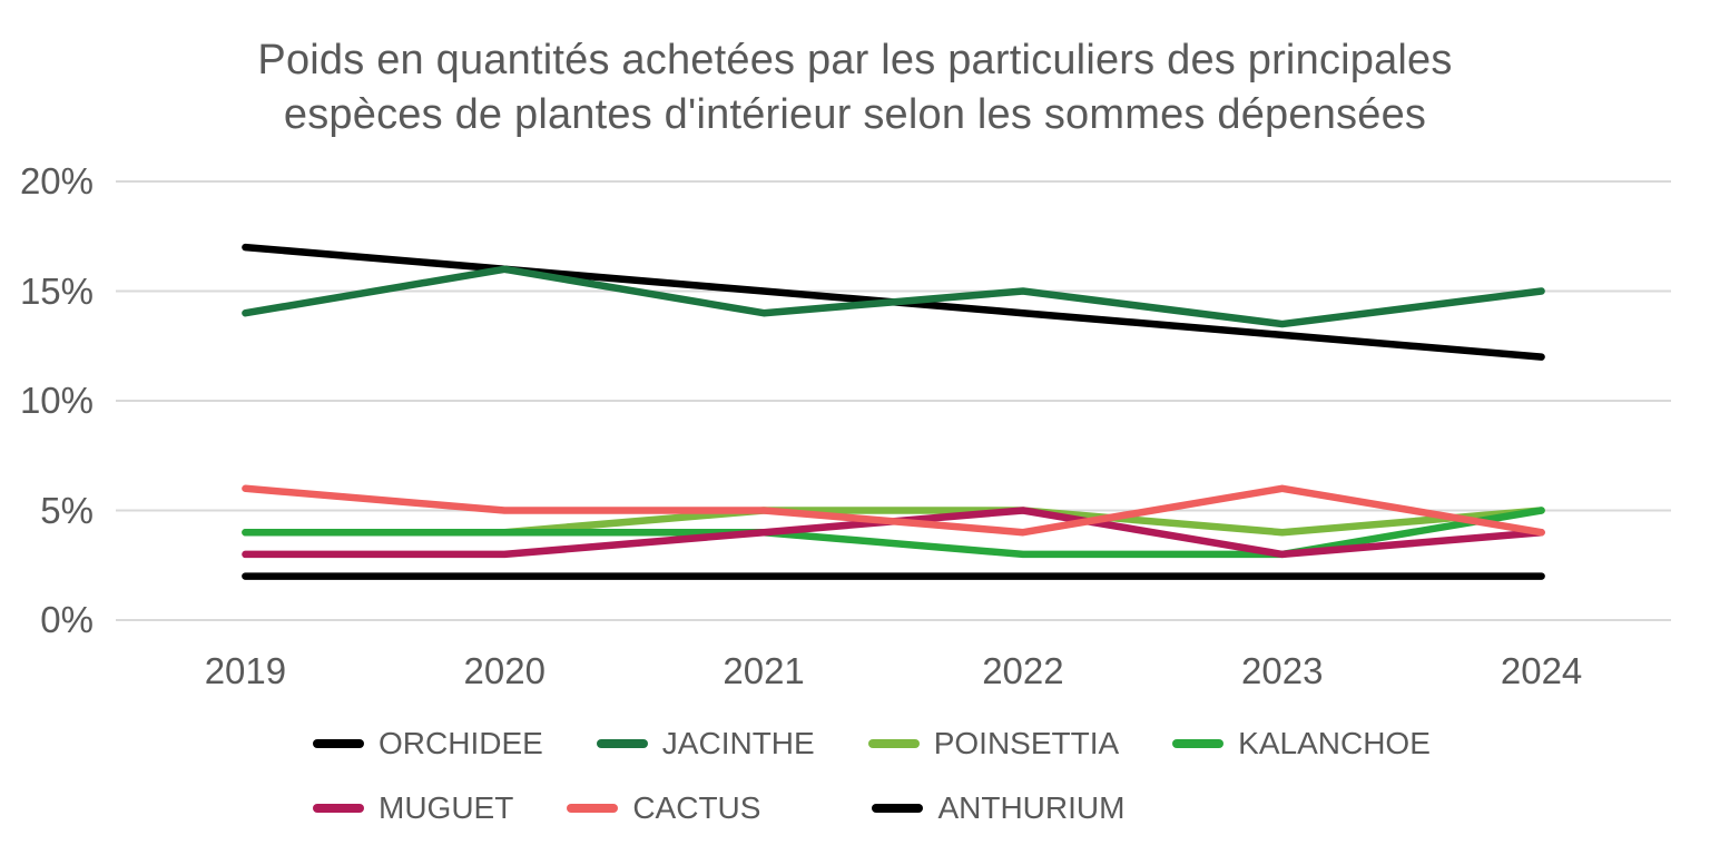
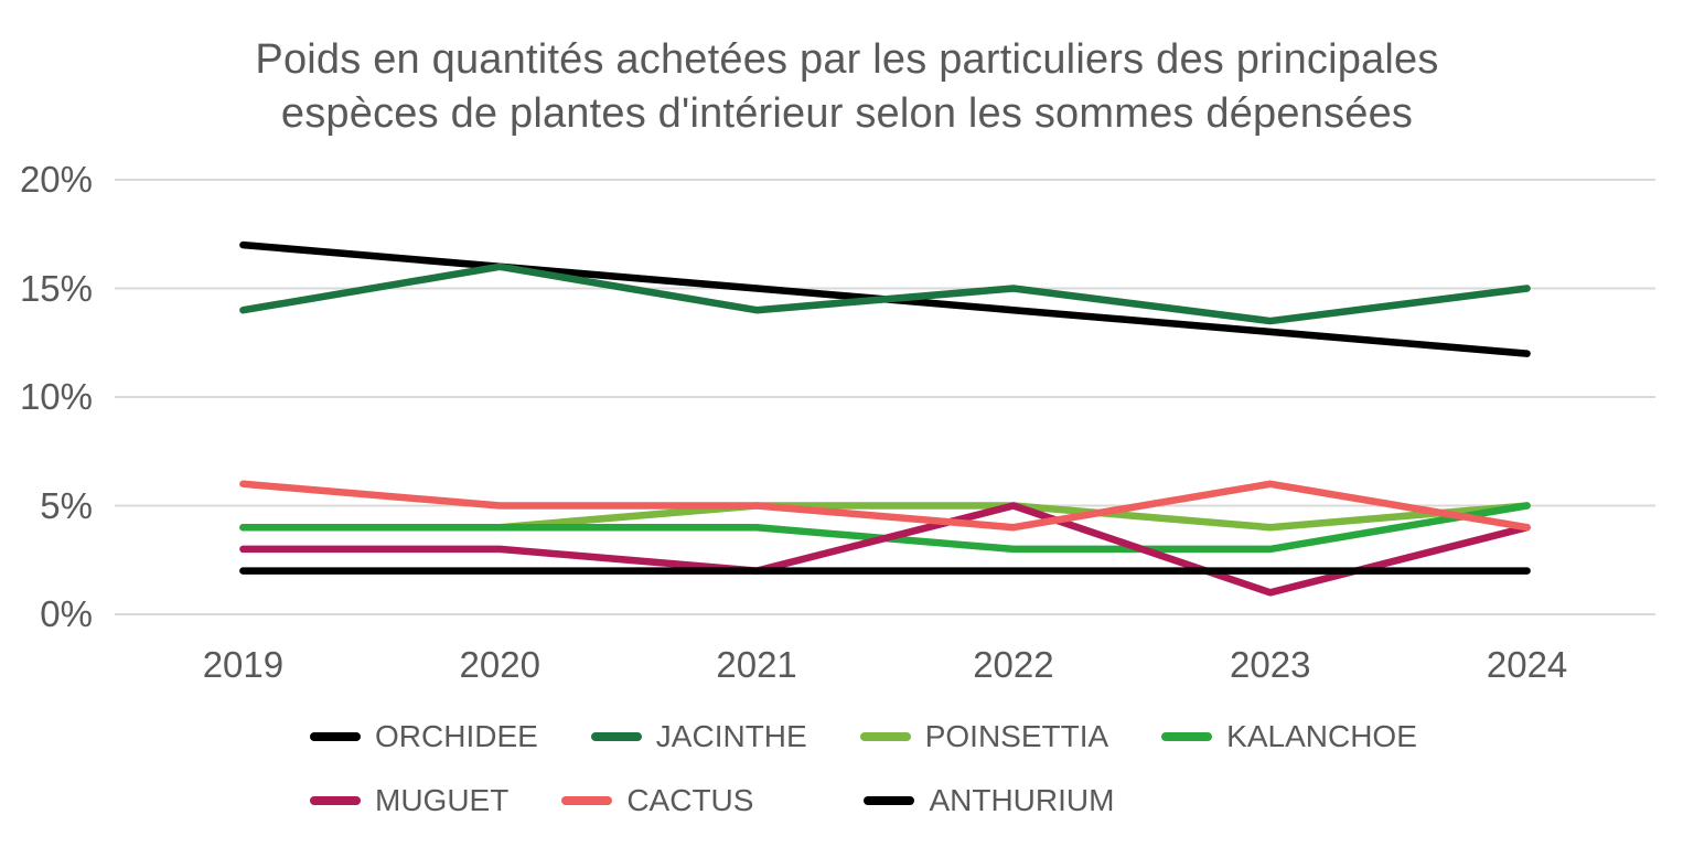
MUGUET/2021: 4% -> 2%
MUGUET/2023: 3% -> 1%
